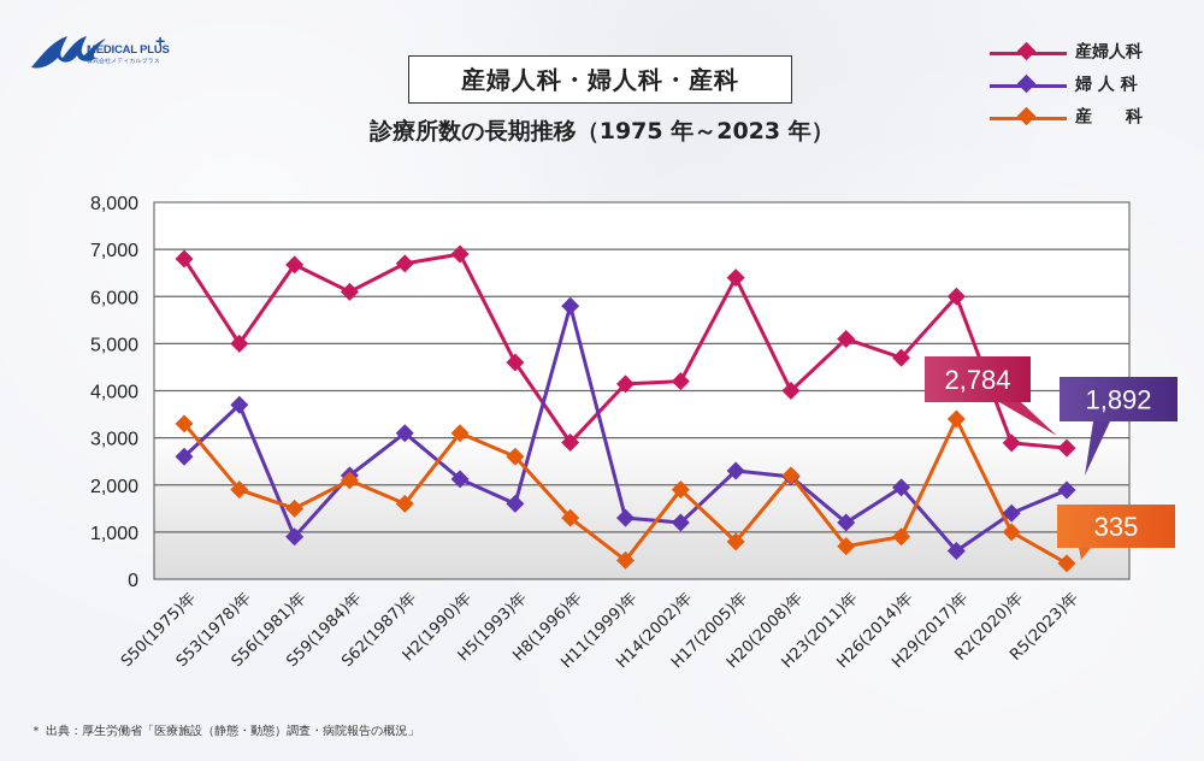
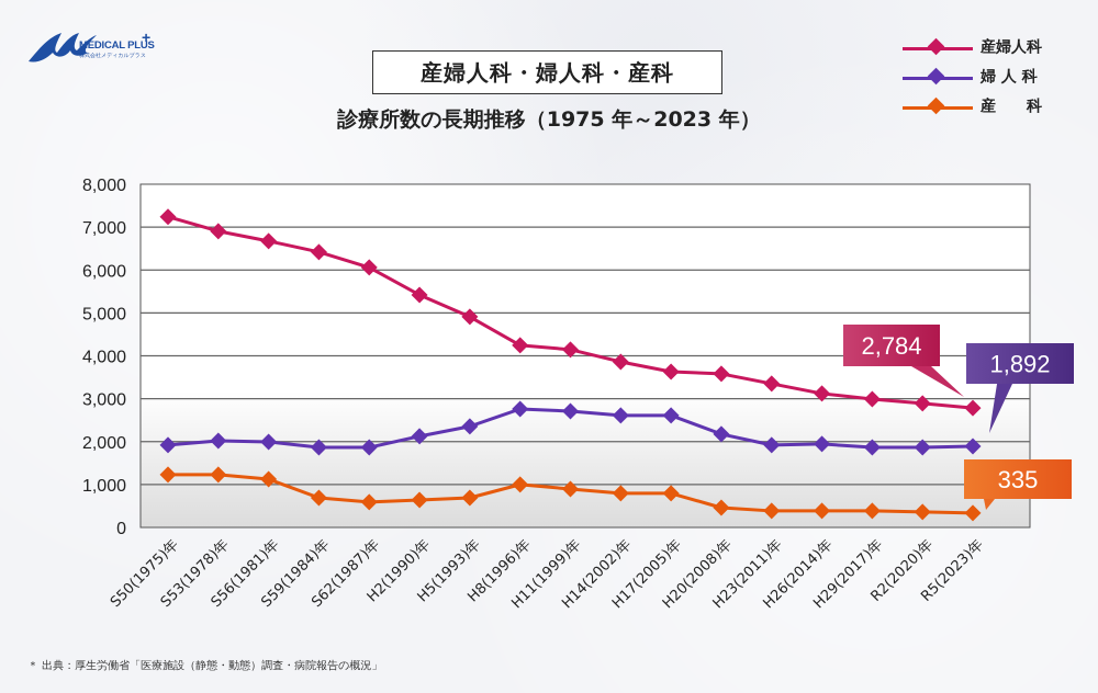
産婦人科/S50(1975)年: 6800 -> 7200
婦人科/S50(1975)年: 2600 -> 1900
産科/S50(1975)年: 3300 -> 1200
産婦人科/S53(1978)年: 5000 -> 6900
婦人科/S53(1978)年: 3700 -> 2000
産科/S53(1978)年: 1900 -> 1200
婦人科/S56(1981)年: 900 -> 2000
産科/S56(1981)年: 1500 -> 1100
産婦人科/S59(1984)年: 6100 -> 6400
婦人科/S59(1984)年: 2200 -> 1900
産科/S59(1984)年: 2100 -> 700
産婦人科/S62(1987)年: 6700 -> 6100
婦人科/S62(1987)年: 3100 -> 1900
産科/S62(1987)年: 1600 -> 600
産婦人科/H2(1990)年: 6900 -> 5400
産科/H2(1990)年: 3100 -> 600
産婦人科/H5(1993)年: 4600 -> 4900
婦人科/H5(1993)年: 1600 -> 2400
産科/H5(1993)年: 2600 -> 700
産婦人科/H8(1996)年: 2900 -> 4200
婦人科/H8(1996)年: 5800 -> 2800
産科/H8(1996)年: 1300 -> 1000
婦人科/H11(1999)年: 1300 -> 2700
産科/H11(1999)年: 400 -> 900
産婦人科/H14(2002)年: 4200 -> 3900
婦人科/H14(2002)年: 1200 -> 2600
産科/H14(2002)年: 1900 -> 800
産婦人科/H17(2005)年: 6400 -> 3600
婦人科/H17(2005)年: 2300 -> 2600
産婦人科/H20(2008)年: 4000 -> 3600
産科/H20(2008)年: 2200 -> 500
産婦人科/H23(2011)年: 5100 -> 3400
婦人科/H23(2011)年: 1200 -> 1900
産科/H23(2011)年: 700 -> 400
産婦人科/H26(2014)年: 4700 -> 3100
産科/H26(2014)年: 900 -> 400
産婦人科/H29(2017)年: 6000 -> 3000
婦人科/H29(2017)年: 600 -> 1900
産科/H29(2017)年: 3400 -> 400
婦人科/R2(2020)年: 1400 -> 1900
産科/R2(2020)年: 1000 -> 400
